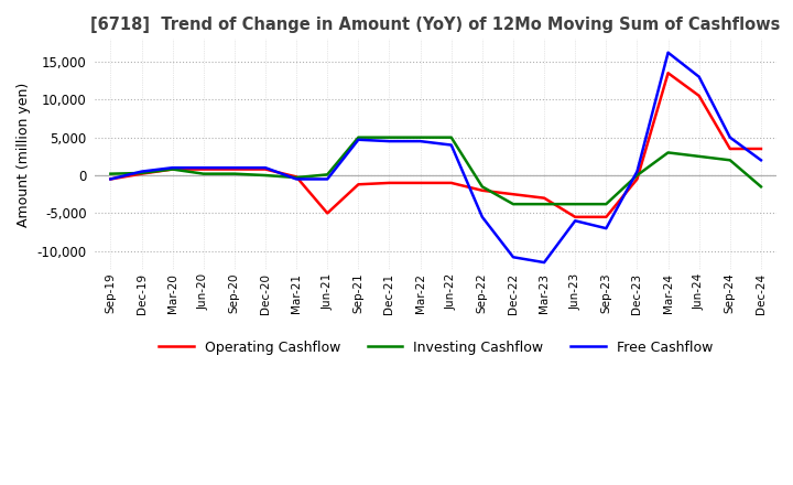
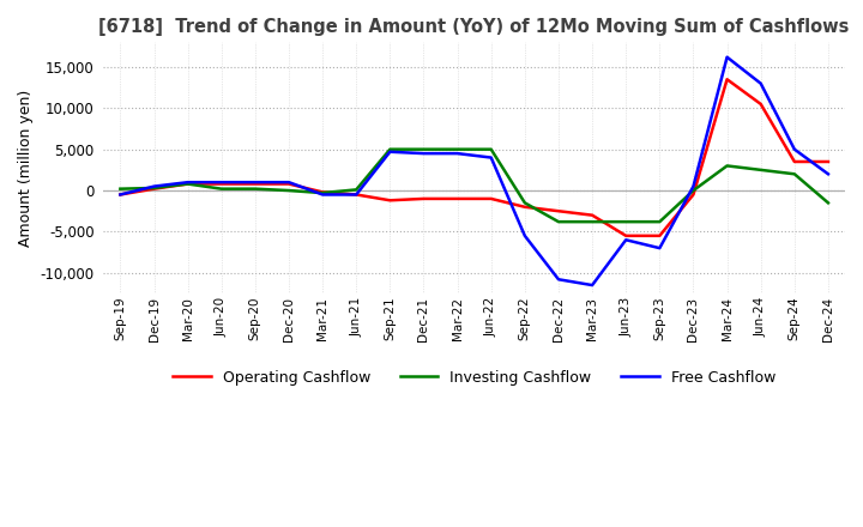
Operating Cashflow/Jun-21: -5,000 -> -500
